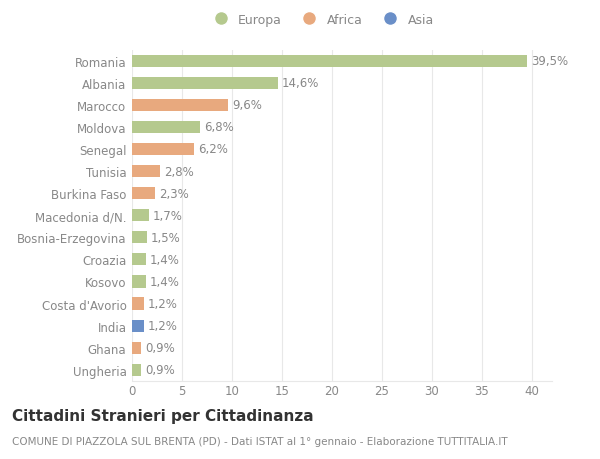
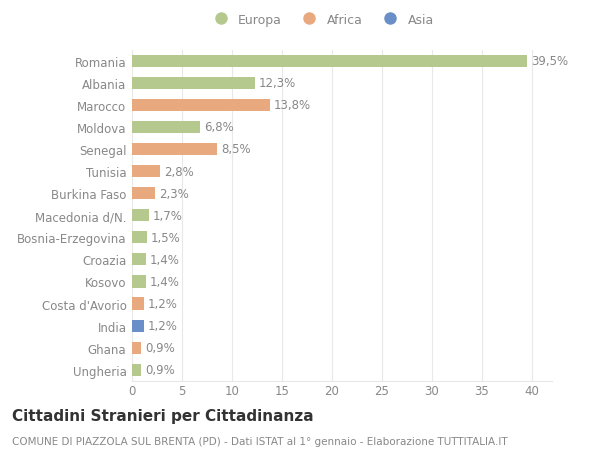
Albania: 14,6% -> 12,3%
Marocco: 9,6% -> 13,8%
Senegal: 6,2% -> 8,5%
